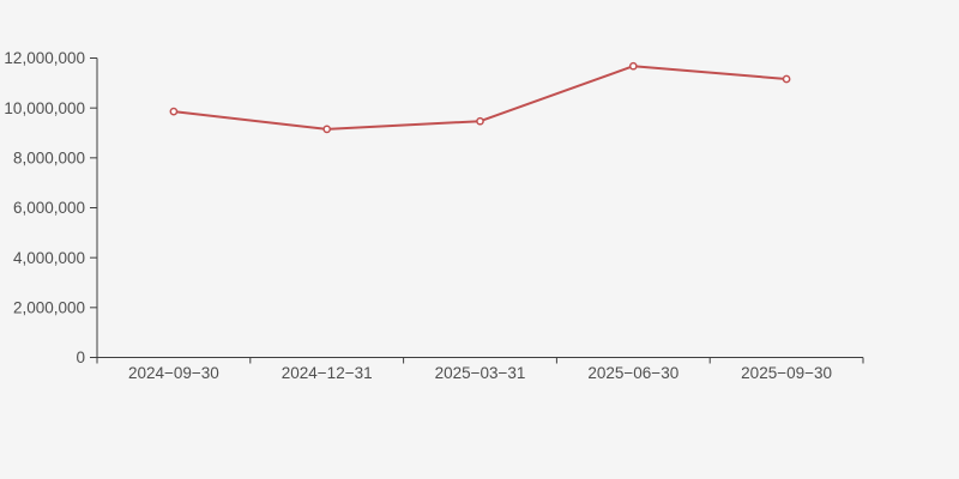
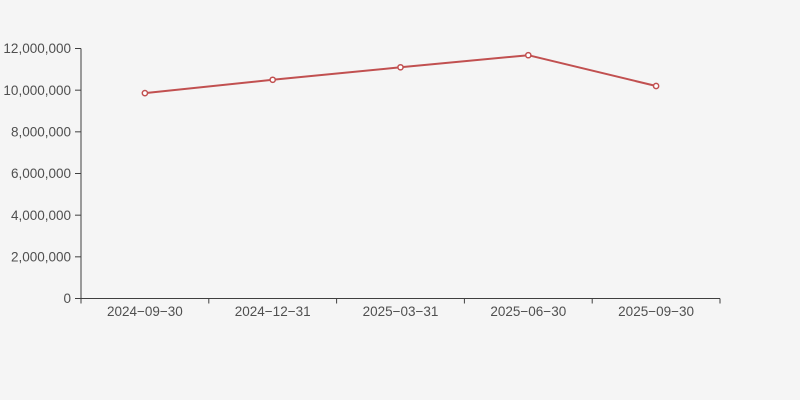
2024−12−31: 9200000 -> 10500000
2025−03−31: 9500000 -> 11100000
2025−09−30: 11200000 -> 10200000
